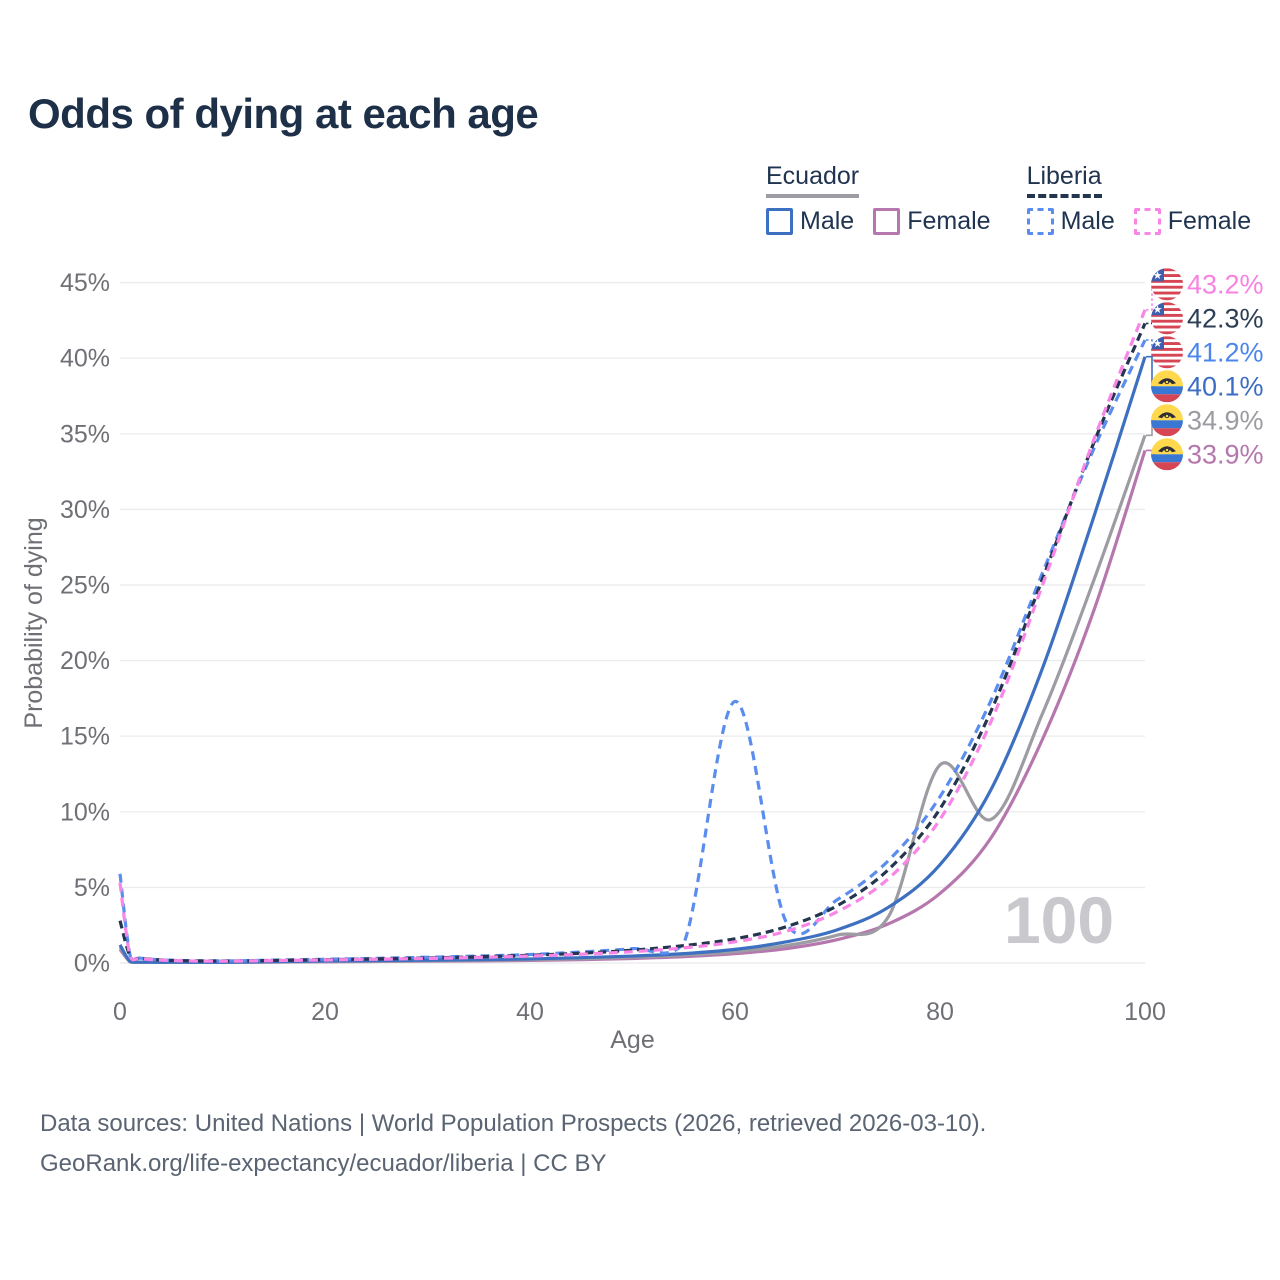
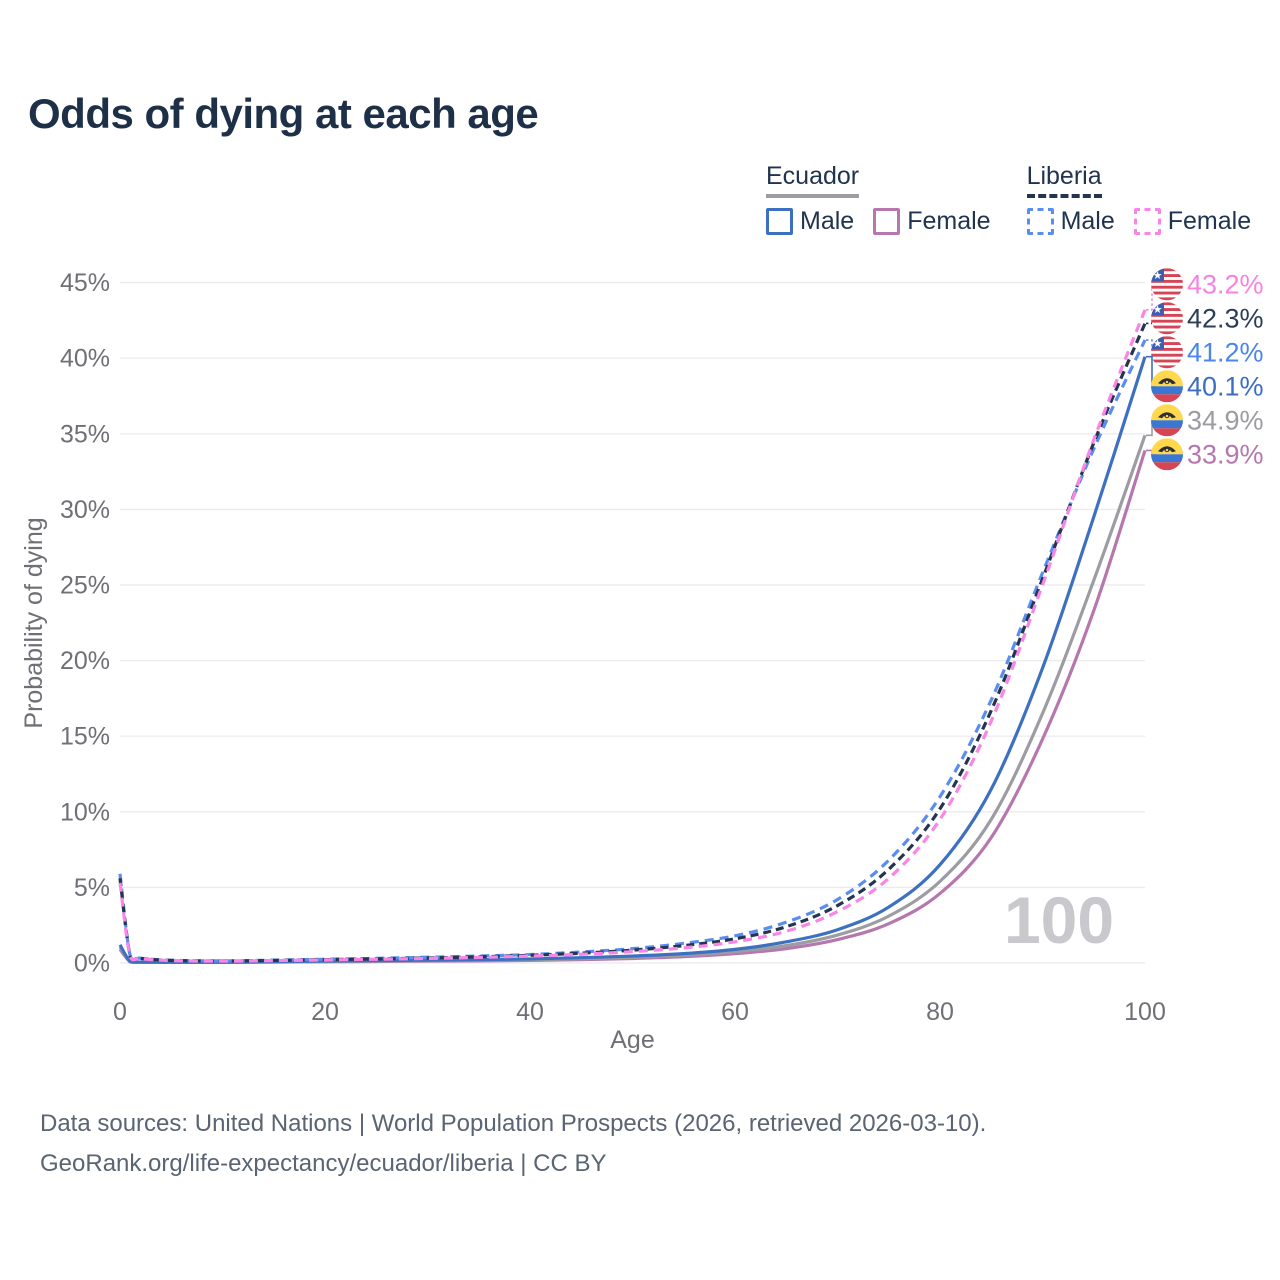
Liberia/0: 2.8% -> 5.6%
Liberia Male/60: 17.3% -> 1.8%
Ecuador/80: 13.1% -> 5.4%
